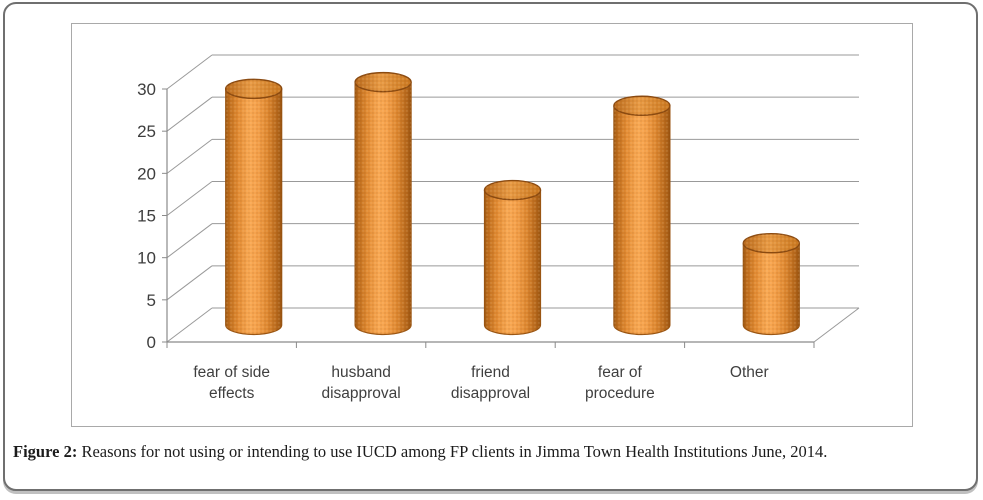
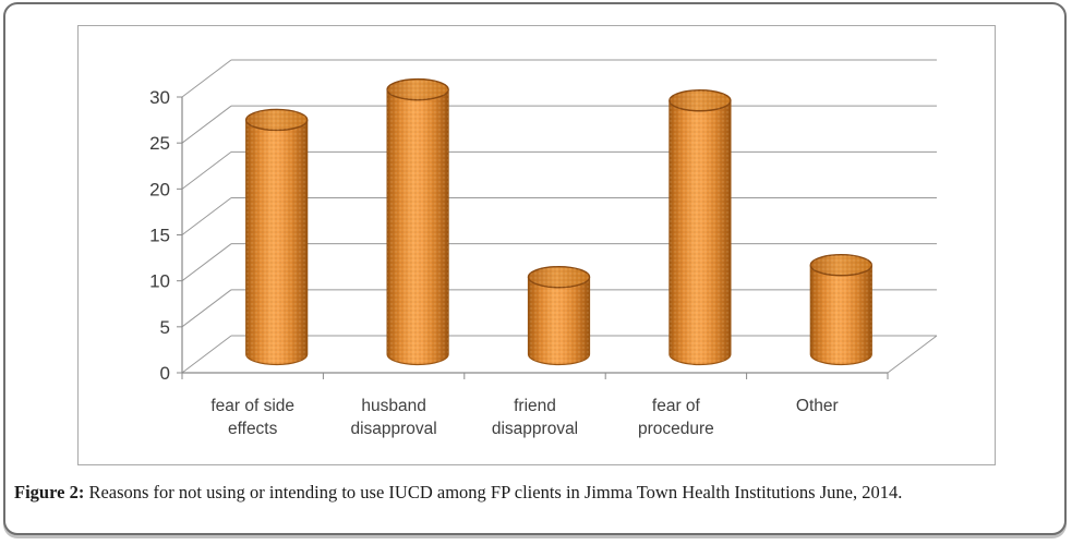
fear of side effects: 28 -> 26
friend disapproval: 16 -> 8
fear of procedure: 26 -> 28
